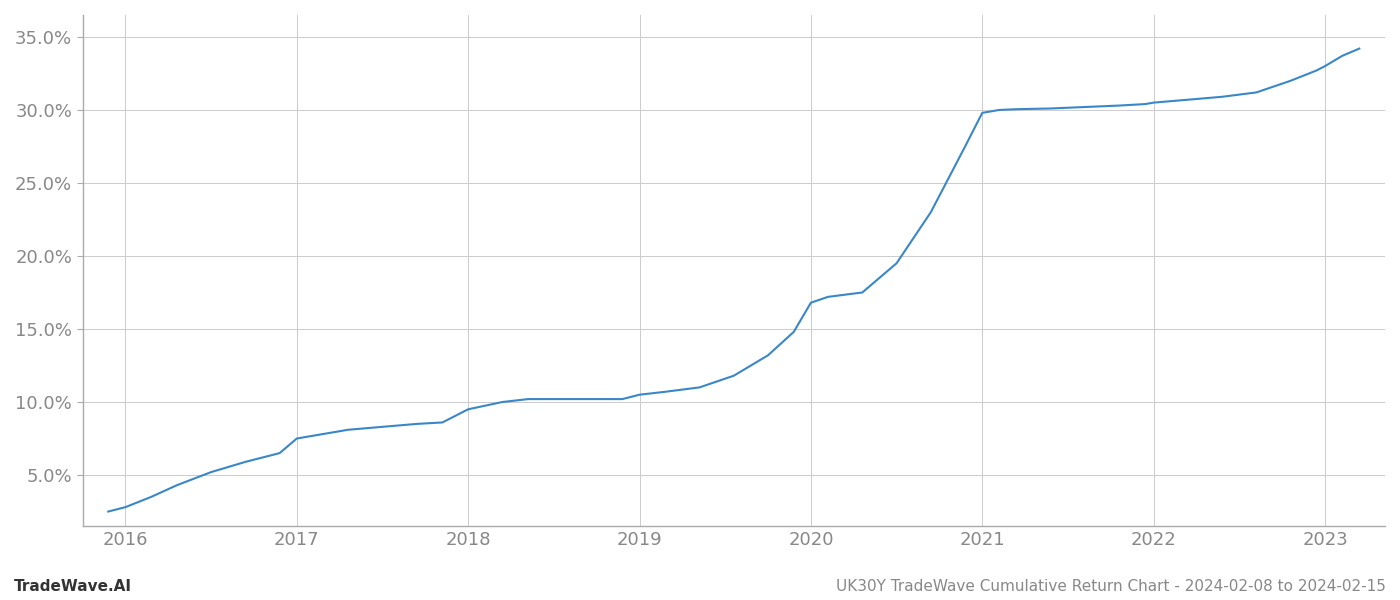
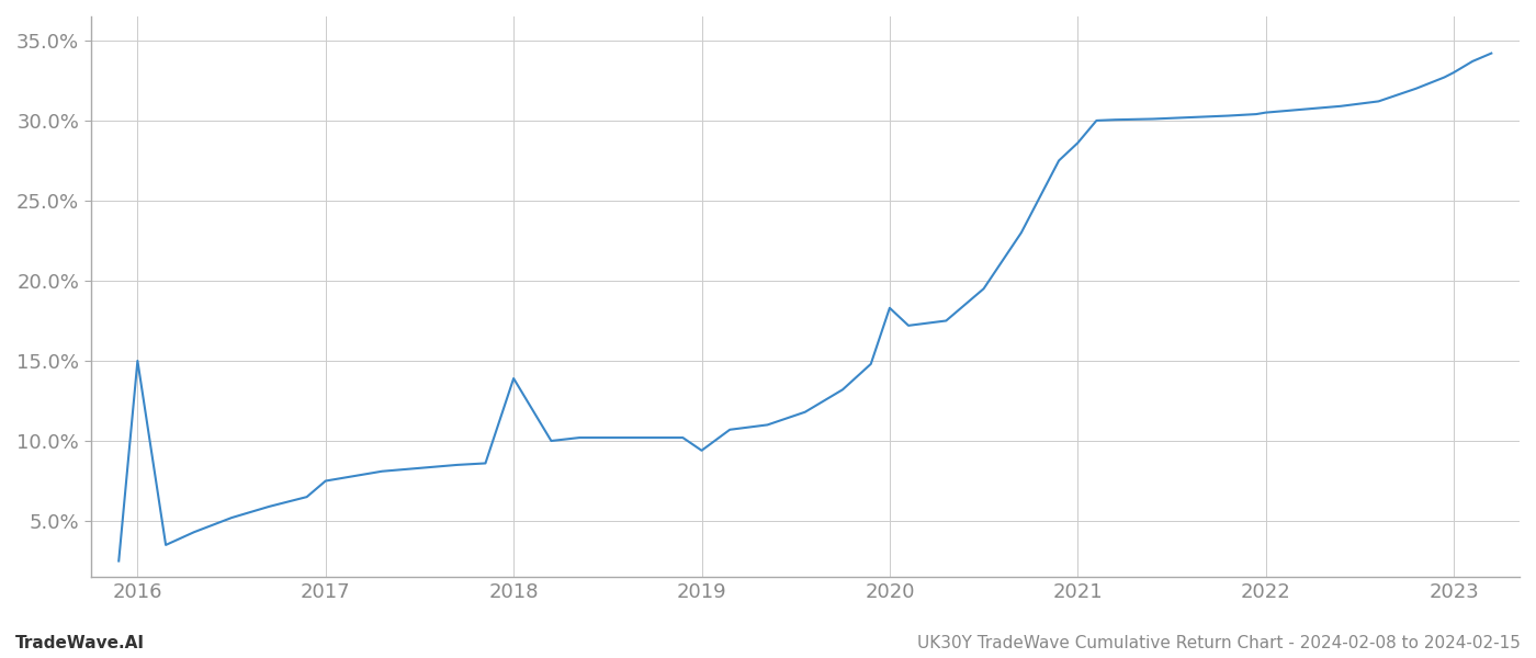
2016: 2.8% -> 15.0%
2018: 9.5% -> 13.9%
2019: 10.5% -> 9.4%
2020: 16.8% -> 18.3%
2021: 29.8% -> 28.6%
